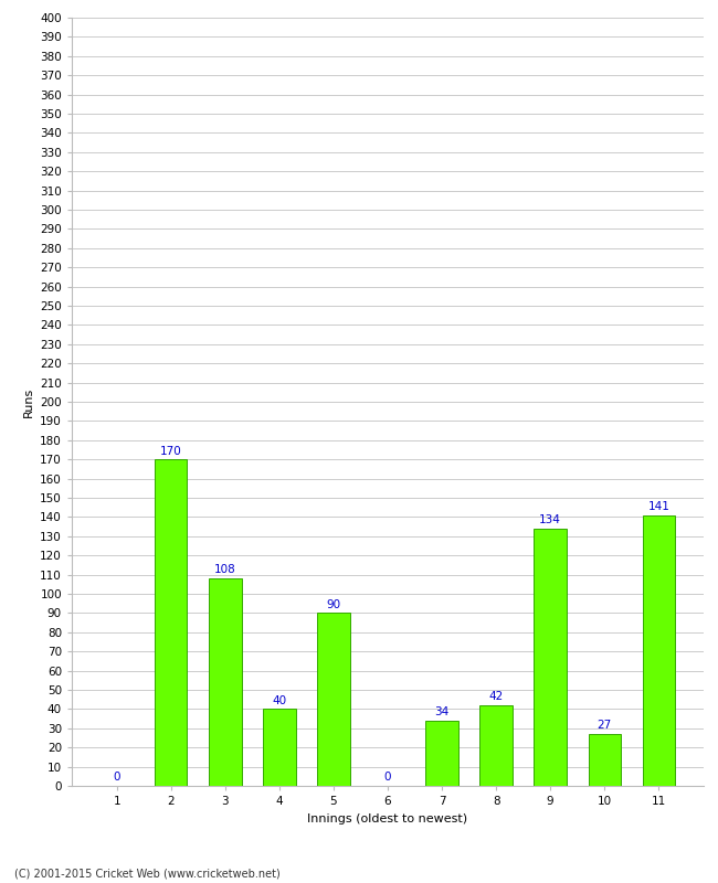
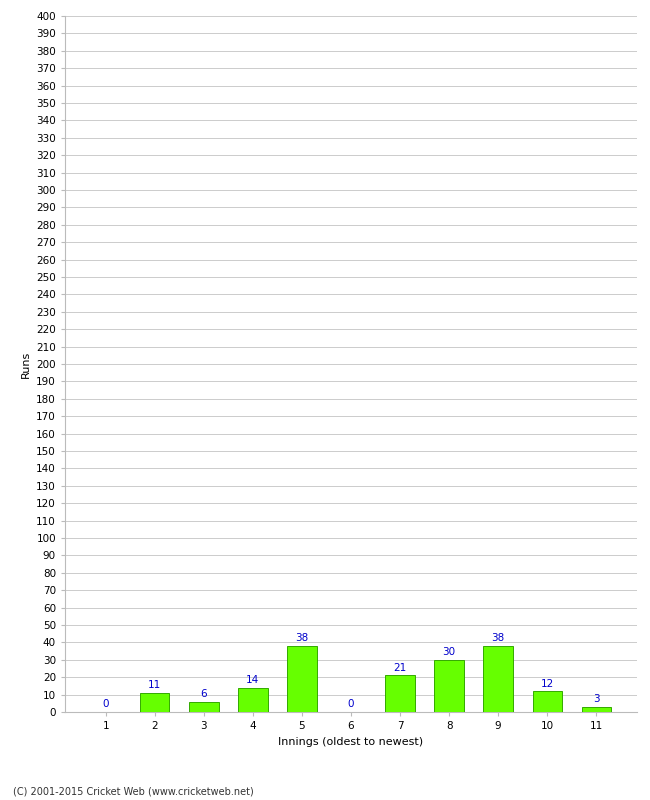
2: 170 -> 11
3: 108 -> 6
4: 40 -> 14
5: 90 -> 38
7: 34 -> 21
8: 42 -> 30
9: 134 -> 38
10: 27 -> 12
11: 141 -> 3
